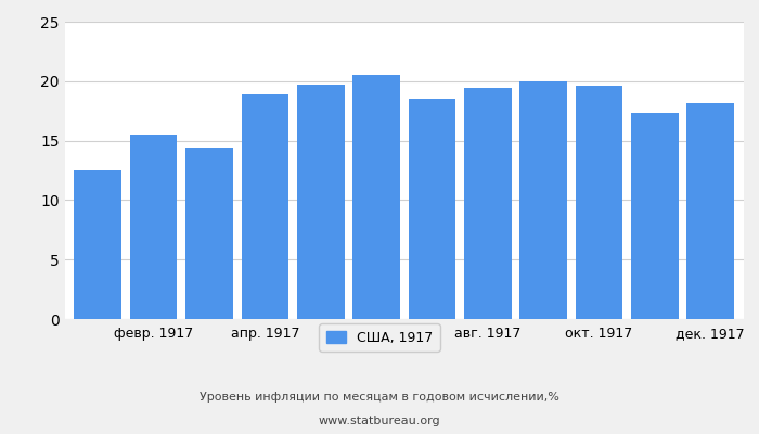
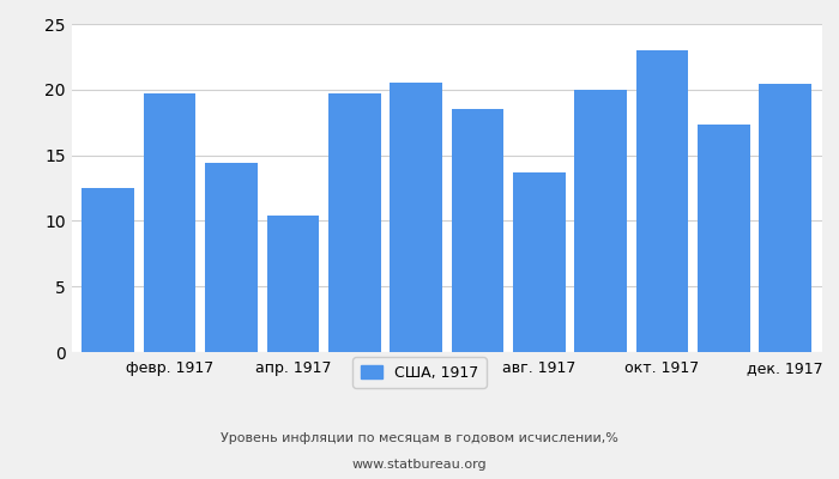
февр. 1917: 15.5 -> 19.7
апр. 1917: 18.9 -> 10.4
авг. 1917: 19.4 -> 13.7
окт. 1917: 19.6 -> 23.0
дек. 1917: 18.2 -> 20.4
